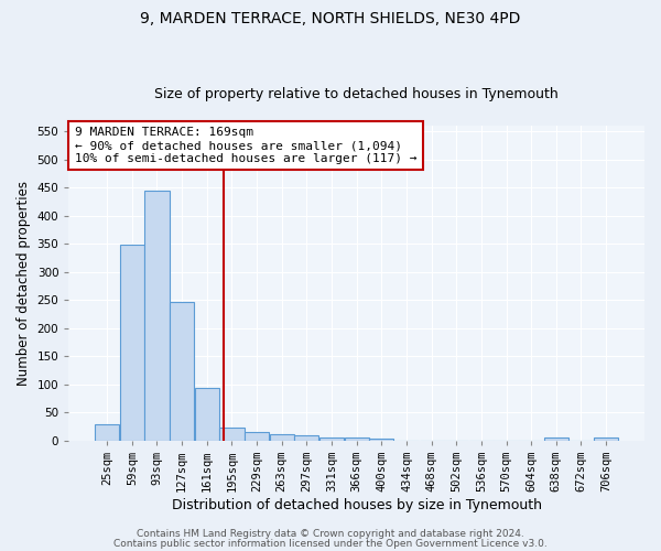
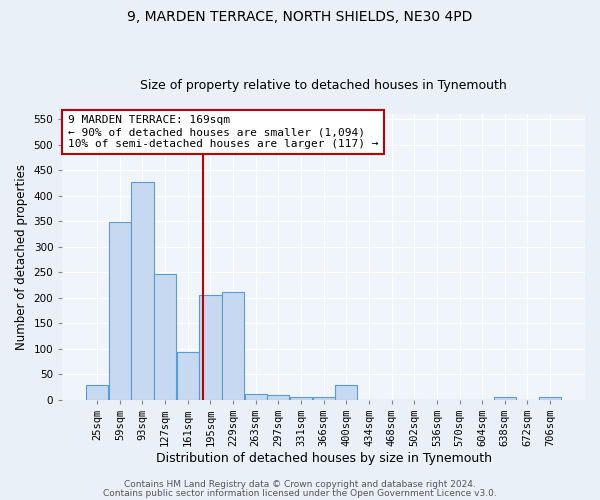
93sqm: 444 -> 426
195sqm: 24 -> 206
229sqm: 15 -> 212
400sqm: 4 -> 30
